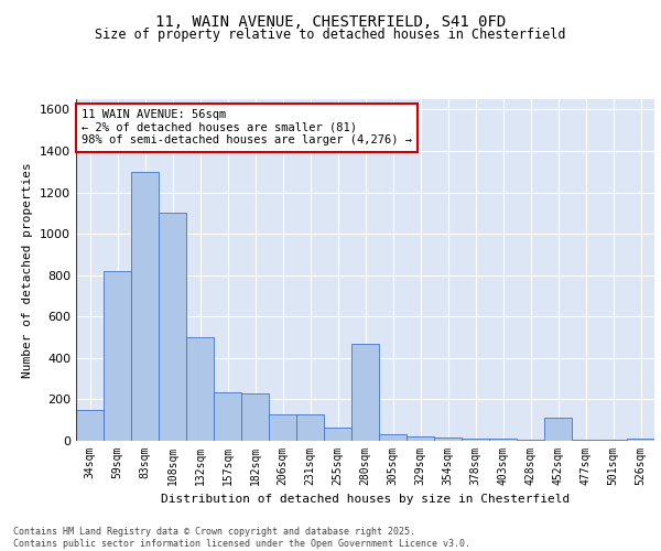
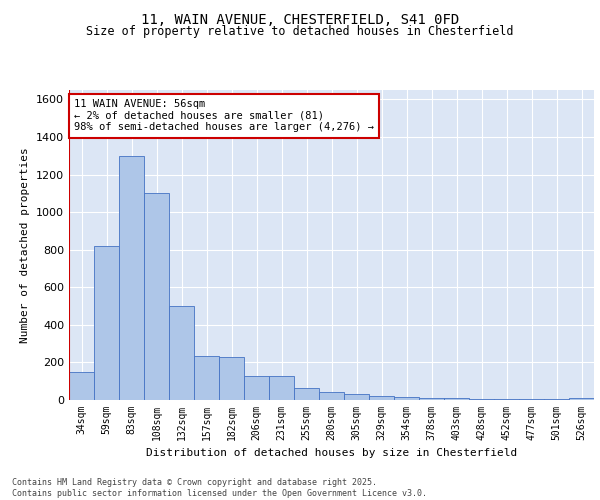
280sqm: 470 -> 40
452sqm: 110 -> 0
